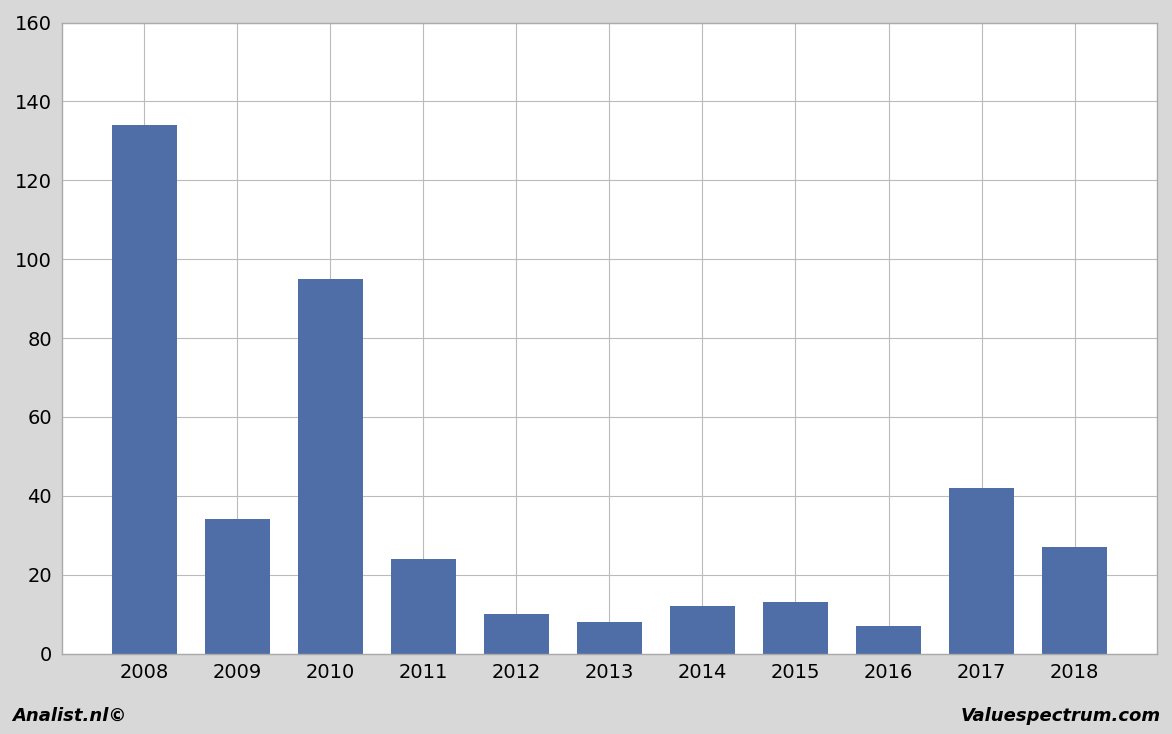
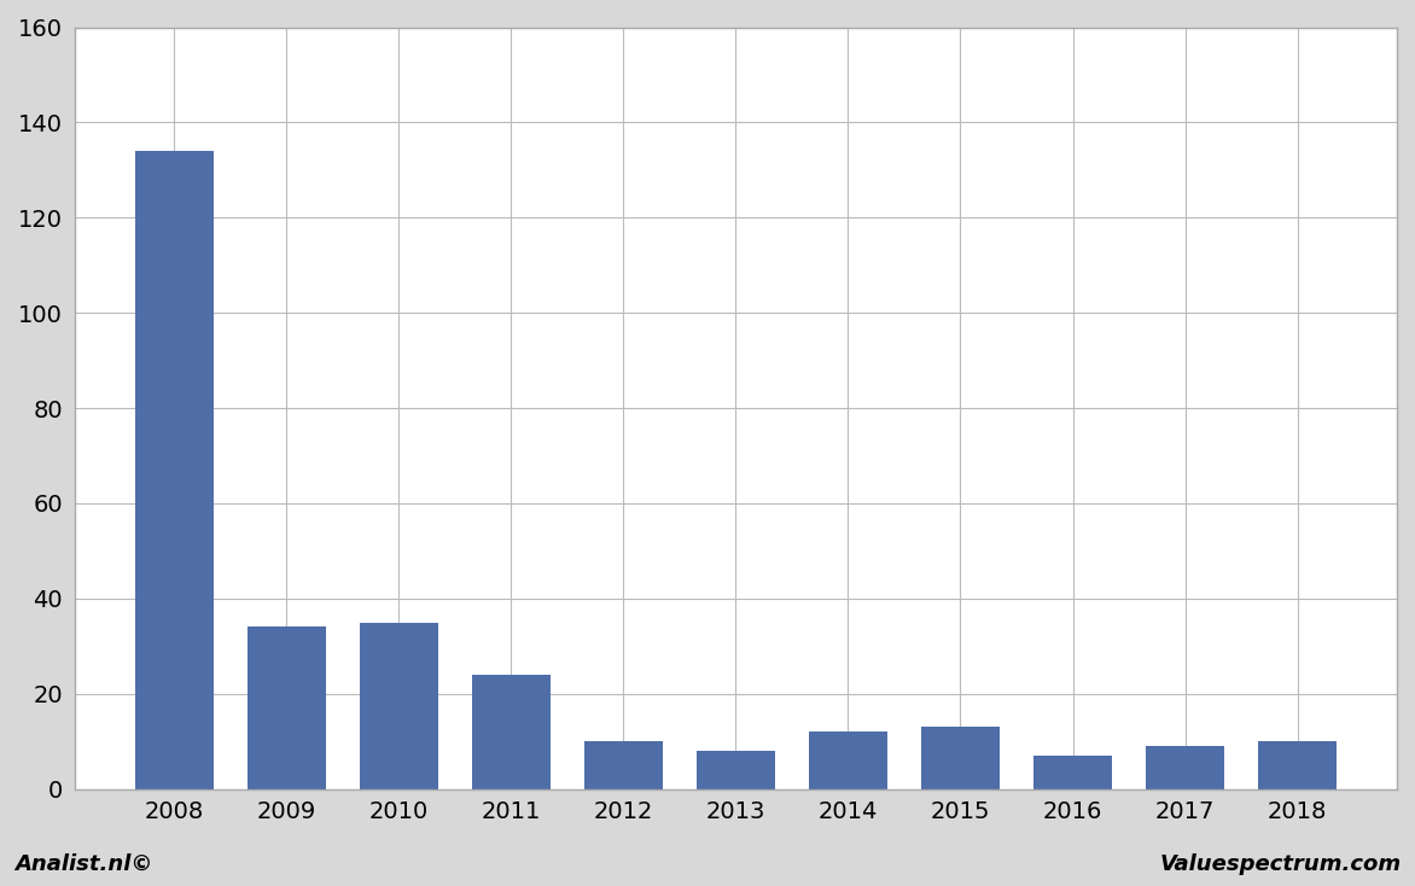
2010: 95 -> 35
2017: 42 -> 9
2018: 27 -> 10
